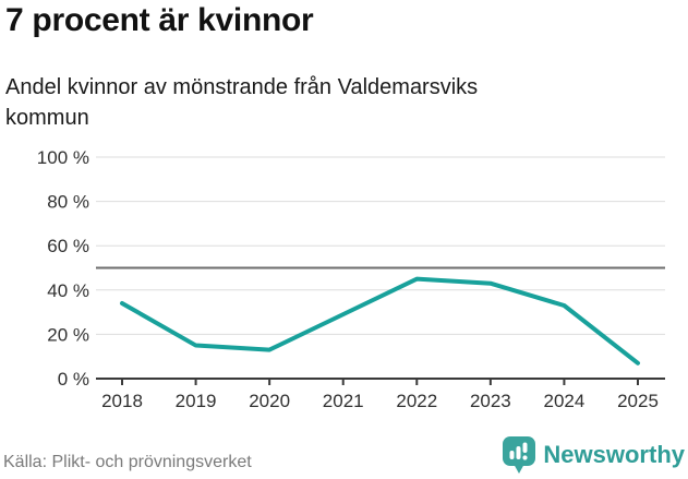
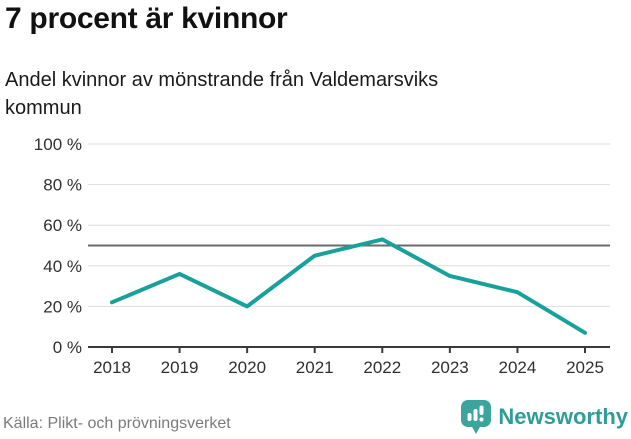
2018: 34% -> 22%
2019: 15% -> 36%
2020: 13% -> 20%
2021: 29% -> 45%
2022: 45% -> 53%
2023: 43% -> 35%
2024: 33% -> 27%
